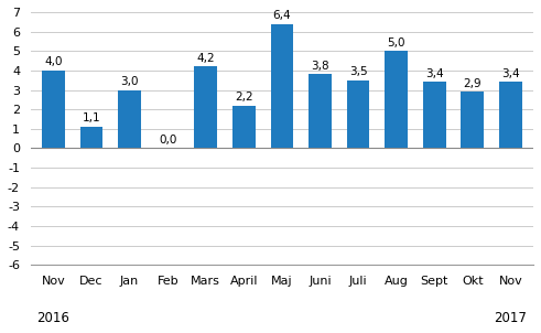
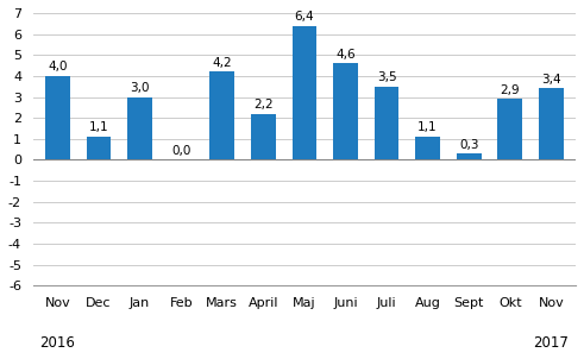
Juni: 3,8 -> 4,6
Aug: 5,0 -> 1,1
Sept: 3,4 -> 0,3
